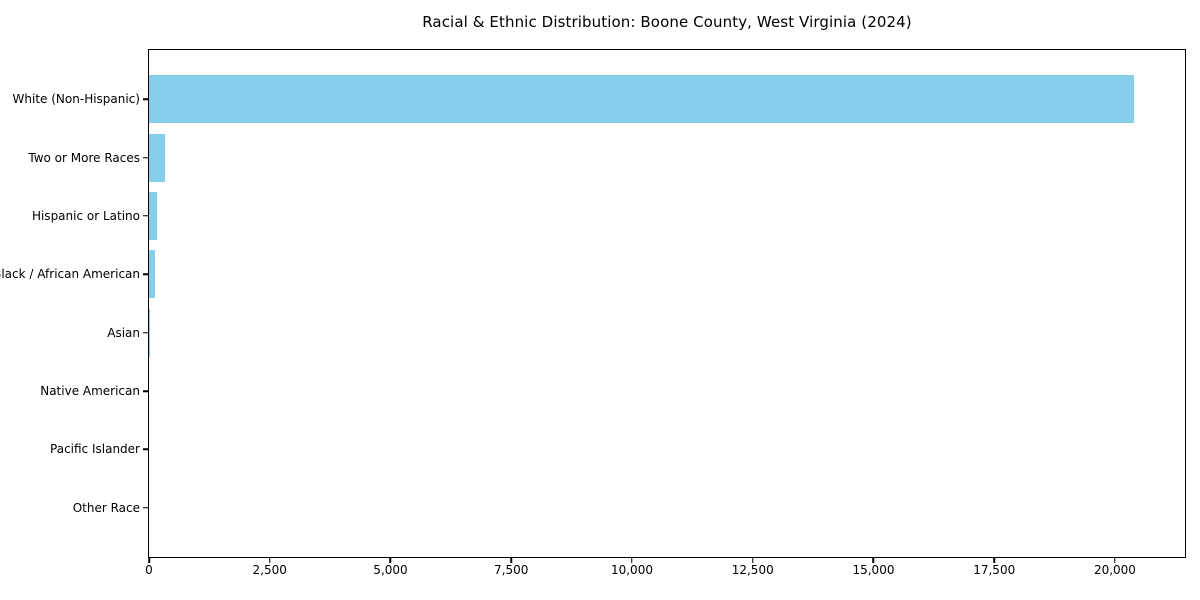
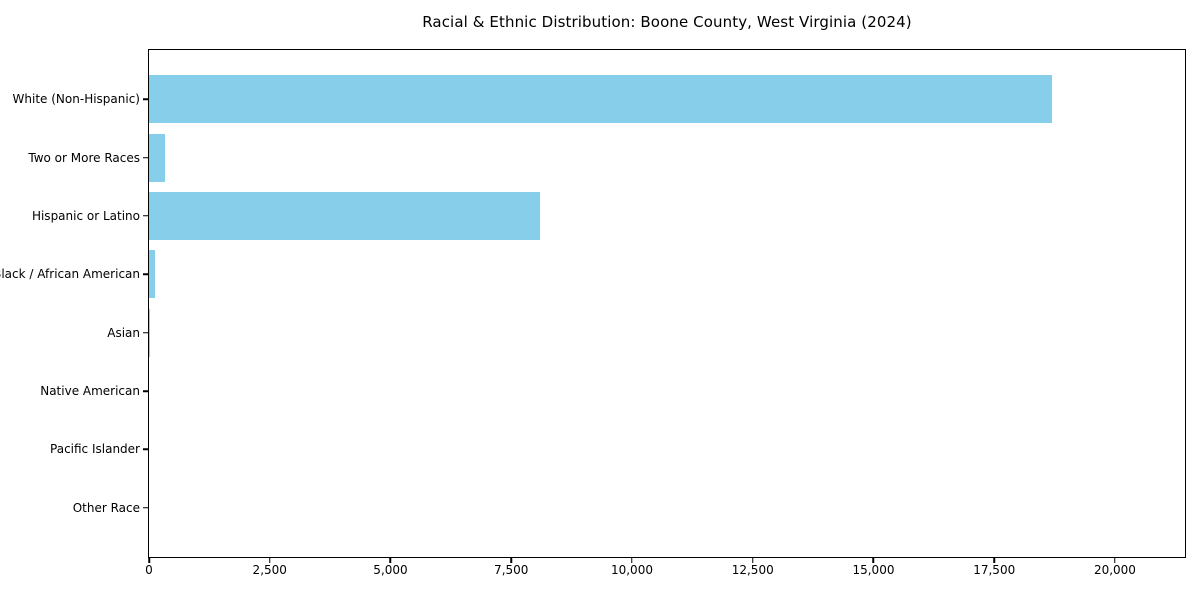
White (Non-Hispanic): 20400 -> 18700
Hispanic or Latino: 200 -> 8100
